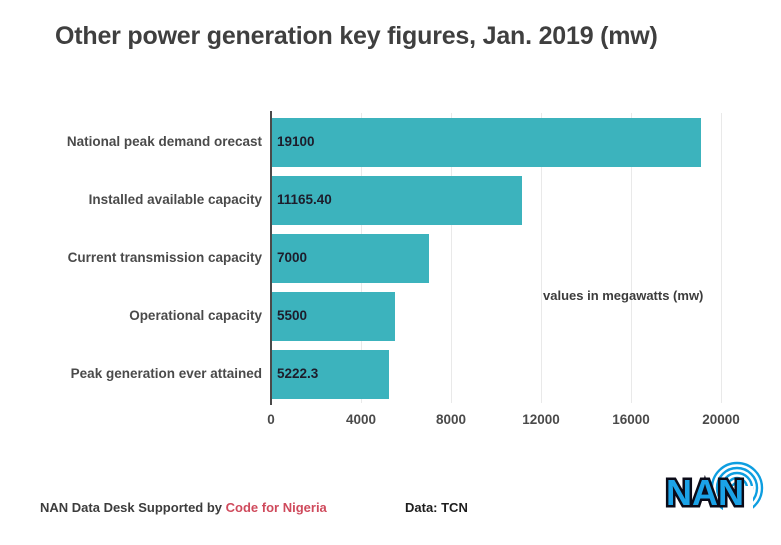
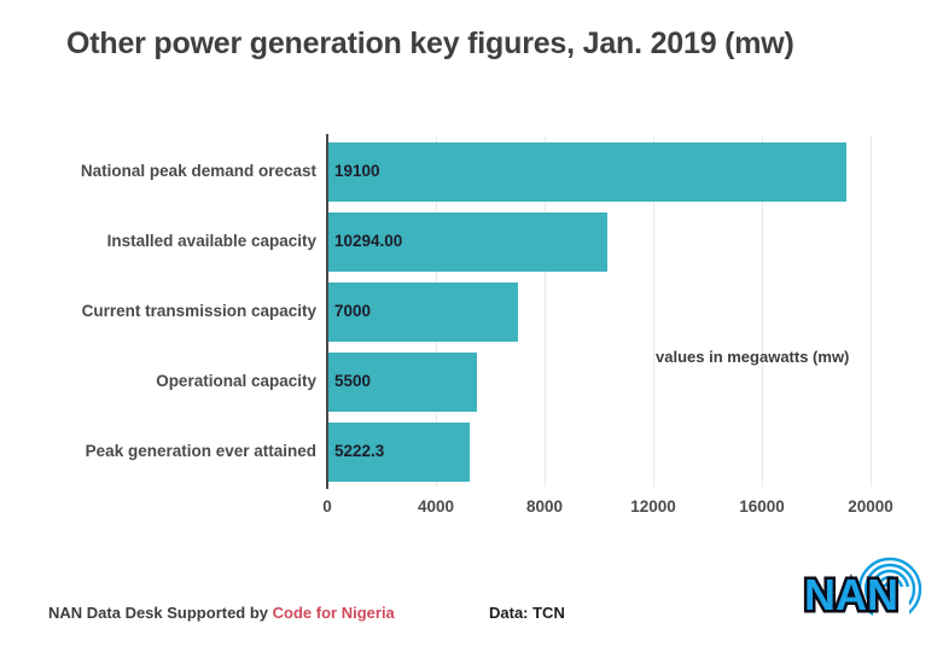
Installed available capacity: 11165.40 -> 10294.00
